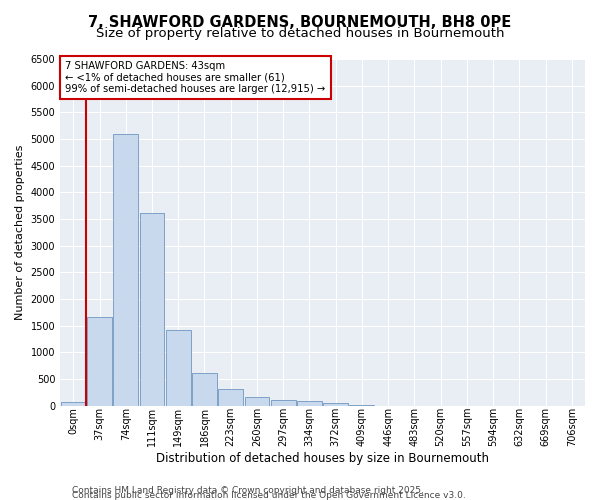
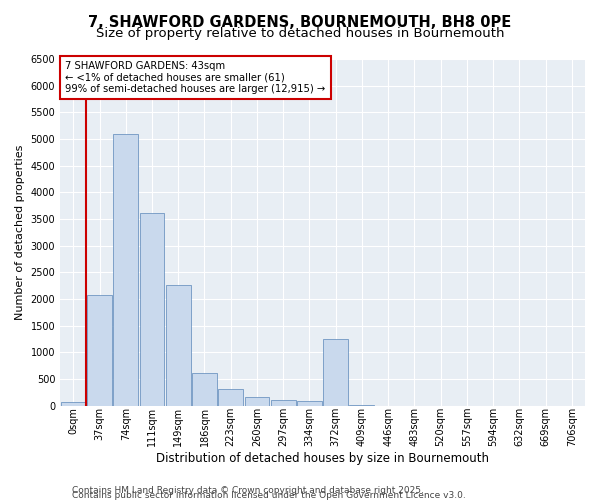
37sqm: 1660 -> 2080
149sqm: 1410 -> 2260
372sqm: 40 -> 1240
